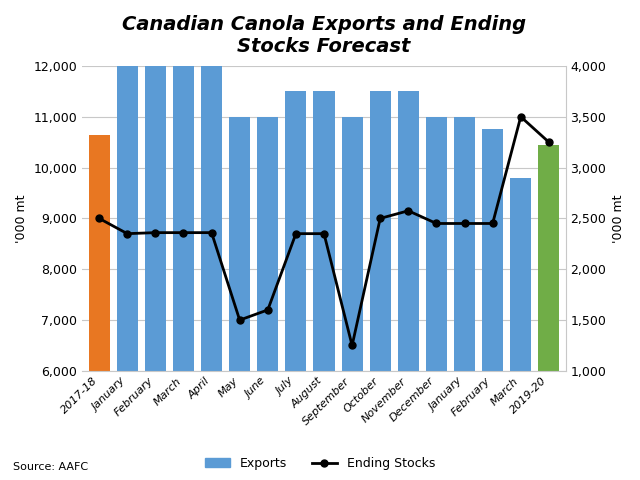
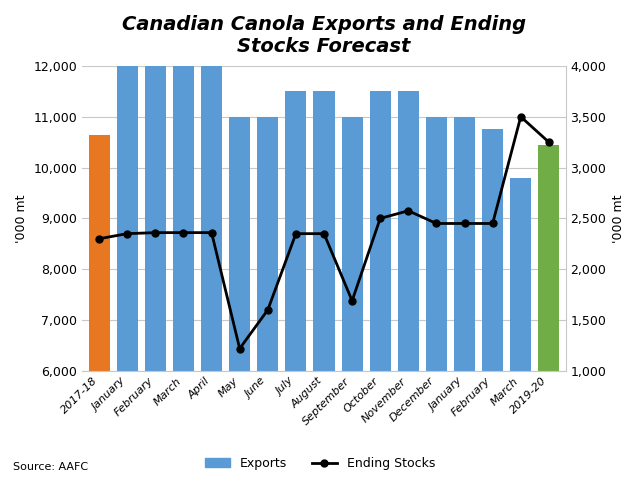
Ending Stocks/2017-18: 2,500 -> 2,300
Ending Stocks/May: 1,500 -> 1,220
Ending Stocks/September: 1,250 -> 1,690
